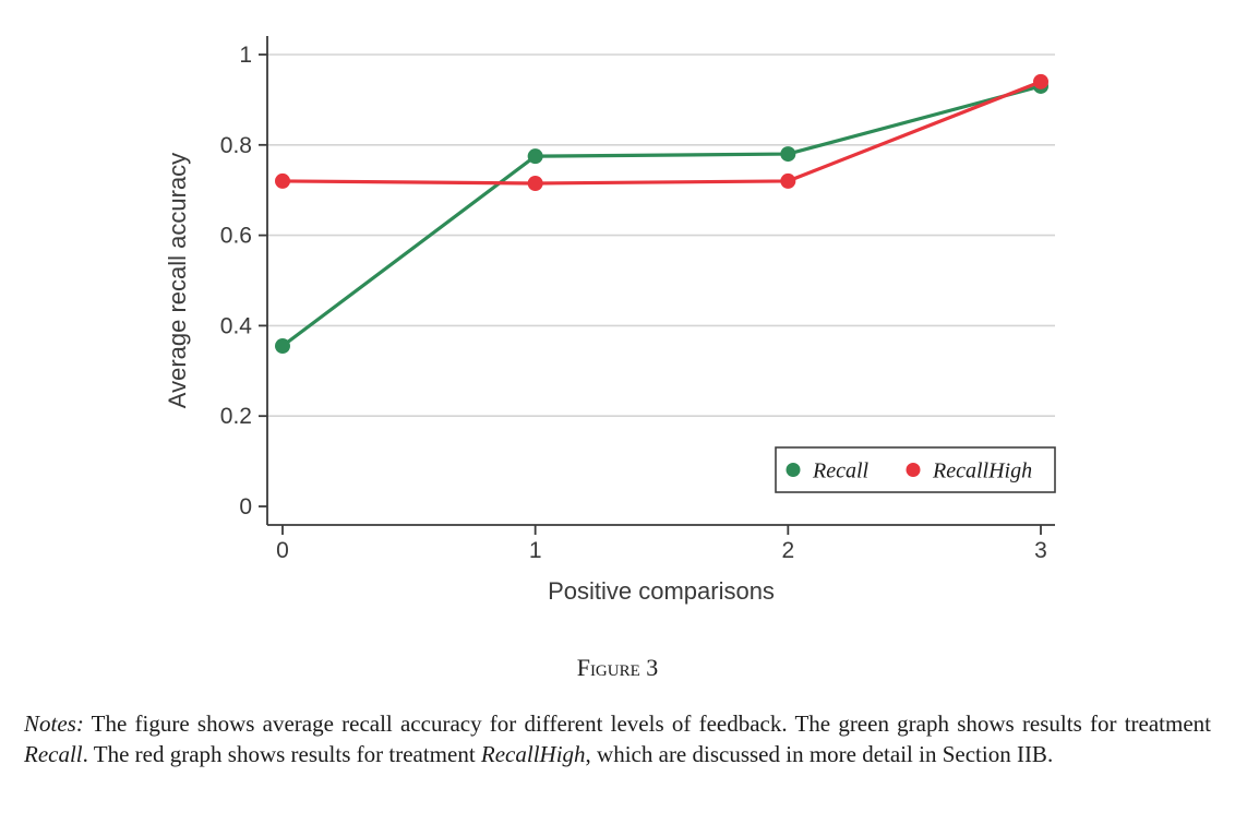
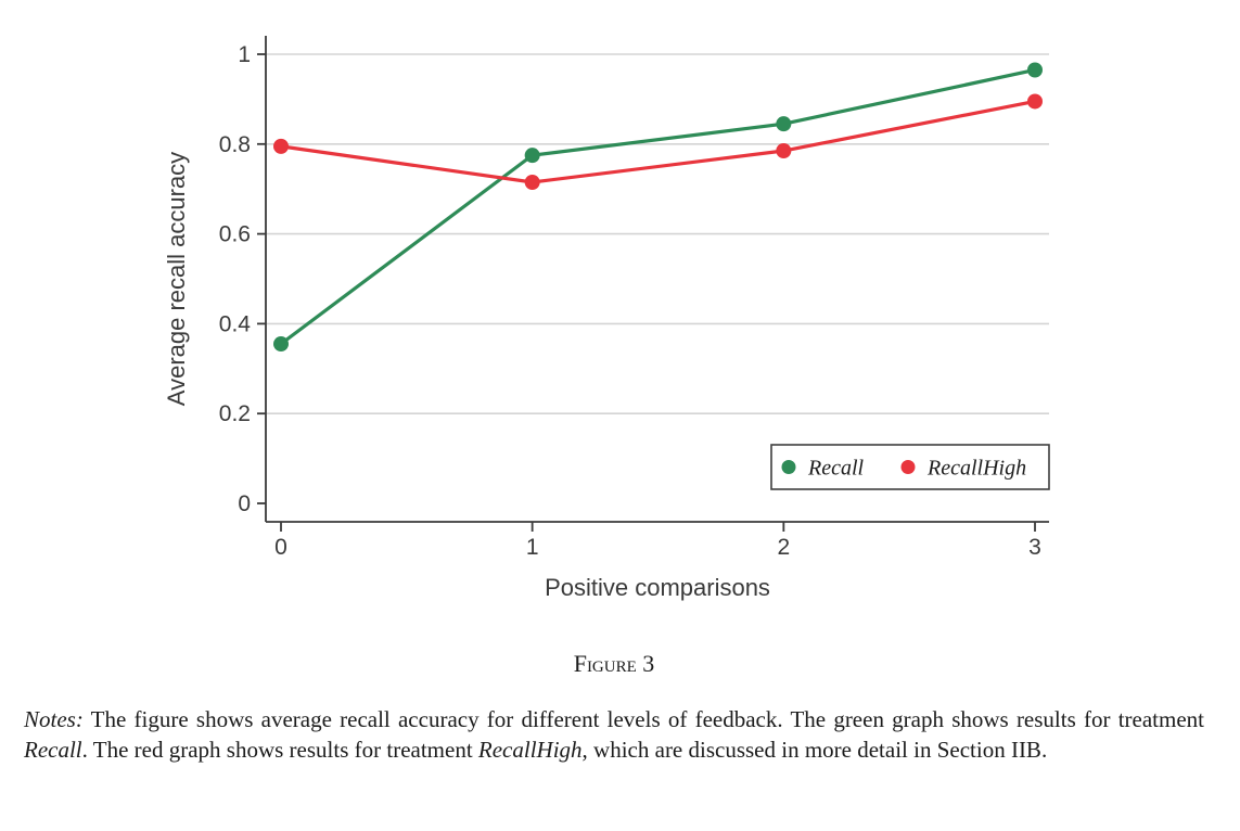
RecallHigh/0: 0.72 -> 0.80
Recall/2: 0.78 -> 0.84
RecallHigh/2: 0.72 -> 0.79
Recall/3: 0.93 -> 0.96
RecallHigh/3: 0.94 -> 0.90
